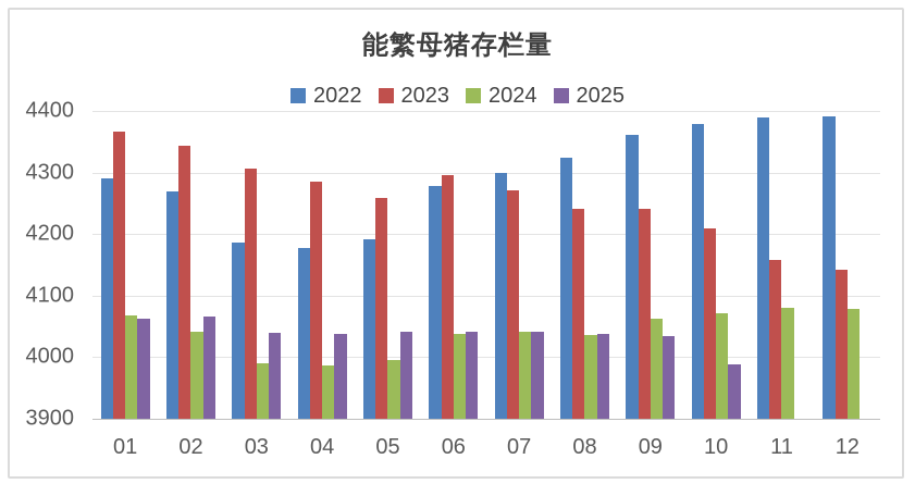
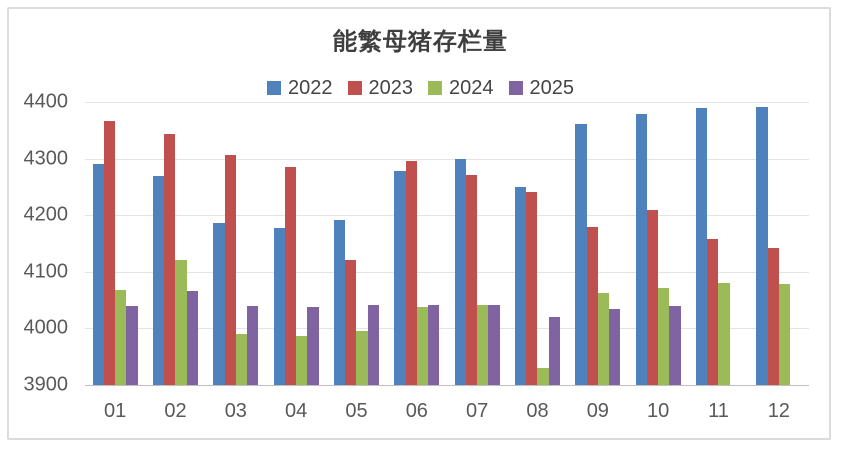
2025/01: 4060 -> 4040
2024/02: 4040 -> 4120
2023/05: 4260 -> 4120
2022/08: 4320 -> 4250
2024/08: 4040 -> 3930
2025/08: 4040 -> 4020
2023/09: 4240 -> 4180
2025/10: 3990 -> 4040
